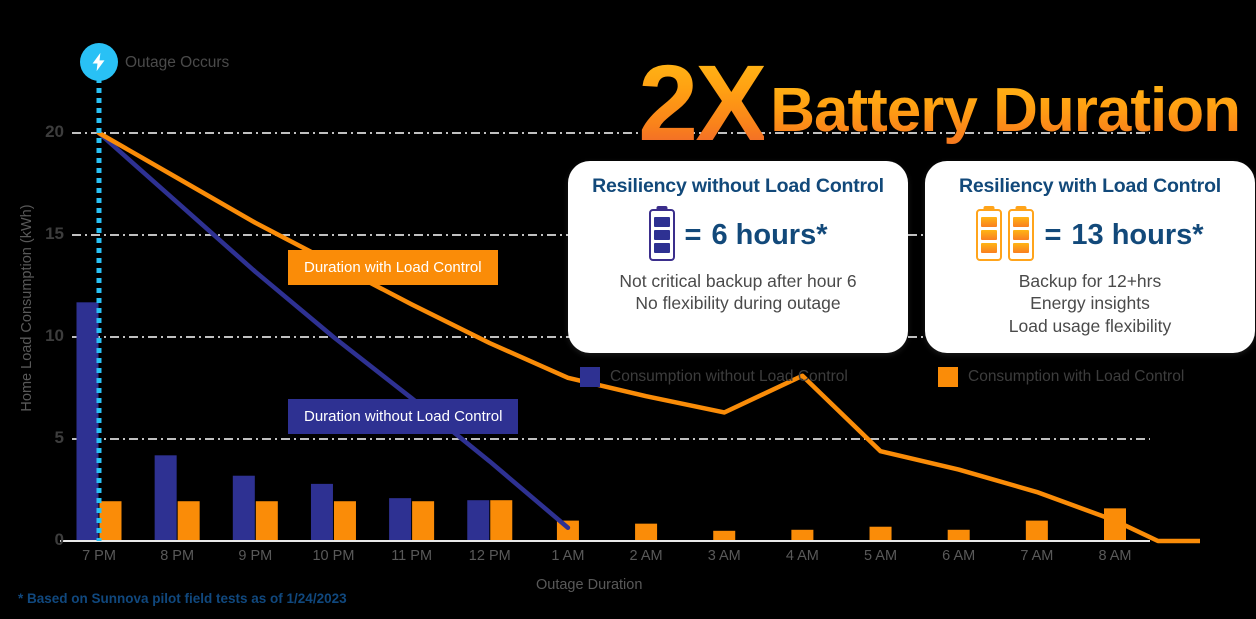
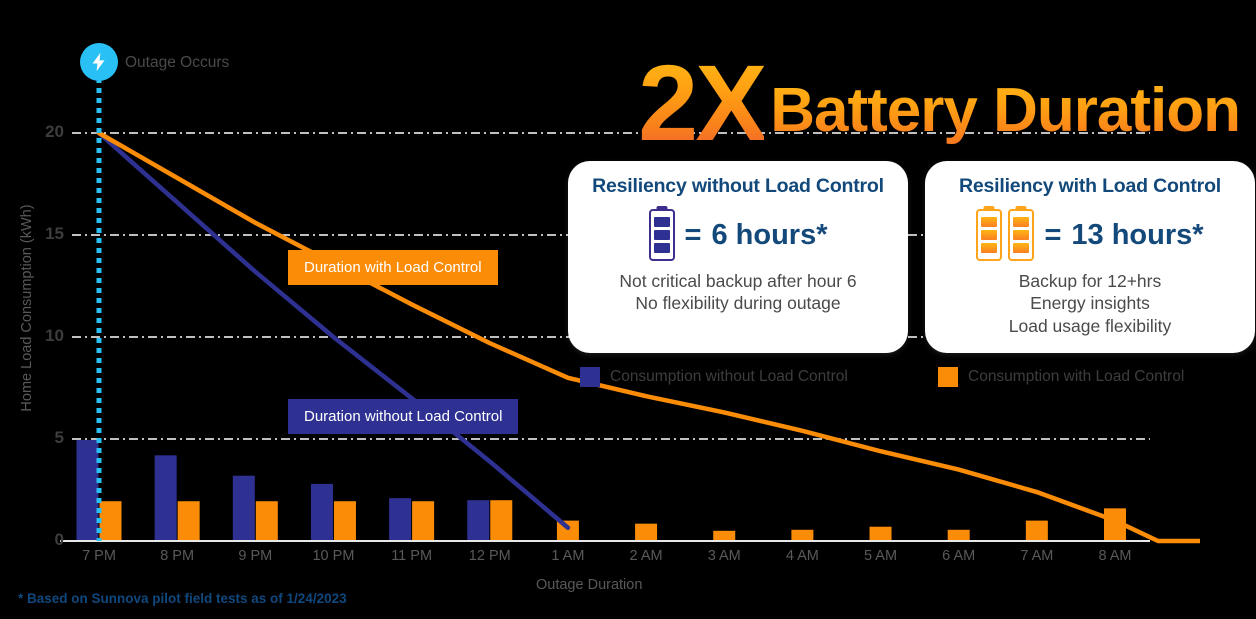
Consumption without Load Control/7 PM: 11.7 -> 5.0
Duration with Load Control/4 AM: 8.1 -> 5.4
